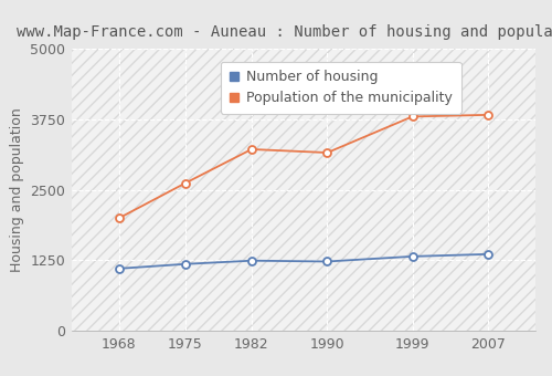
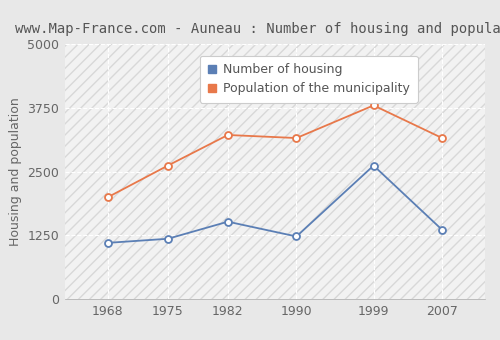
Number of housing/1982: 1240 -> 1520
Number of housing/1999: 1320 -> 2620
Population of the municipality/2007: 3830 -> 3160
